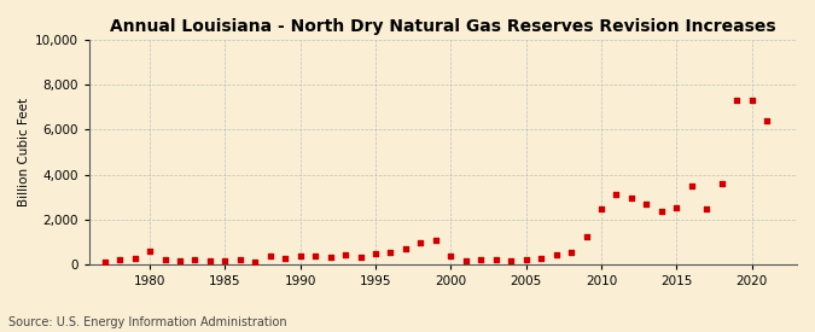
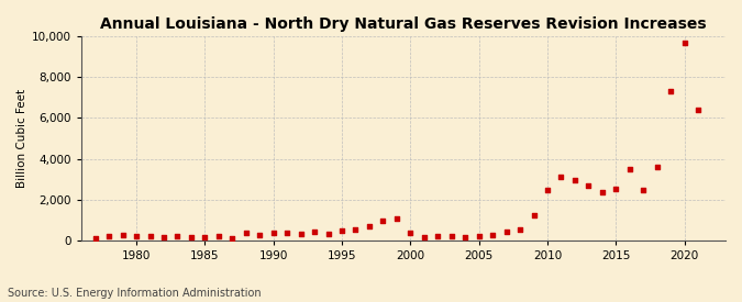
1980: 600 -> 200
2020: 7,300 -> 9,700
